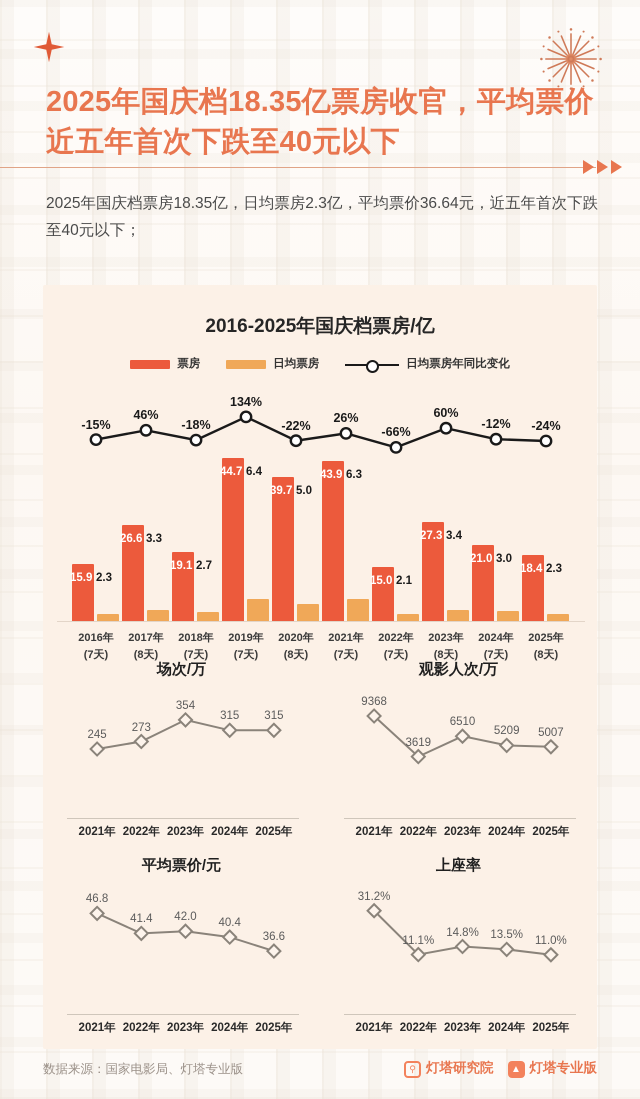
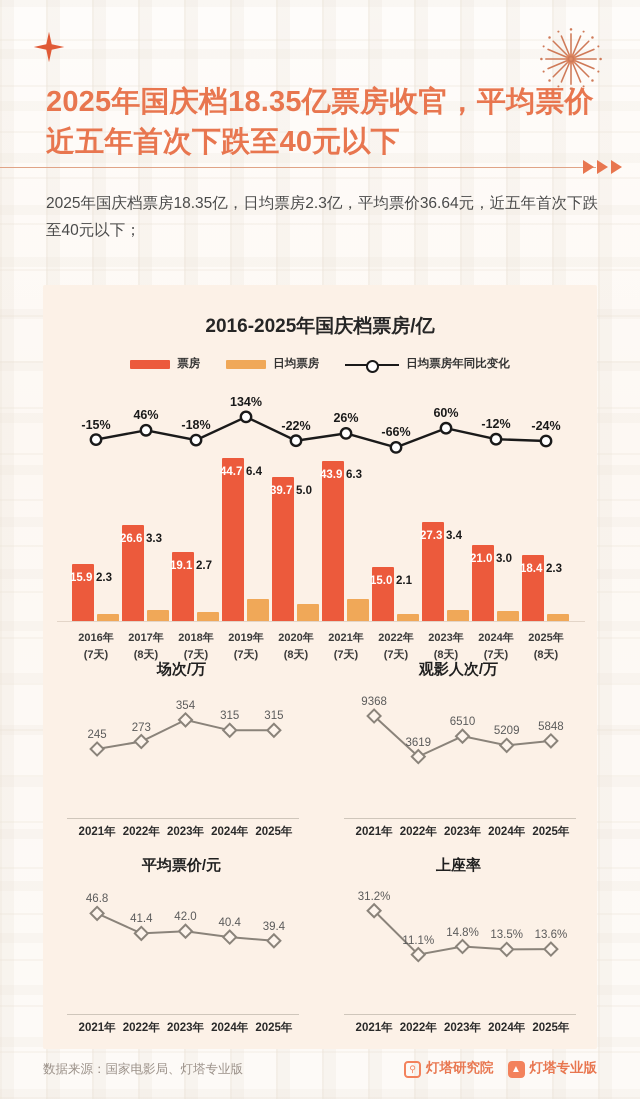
观影人次/万/2025年: 5007 -> 5848
平均票价/元/2025年: 36.6 -> 39.4
上座率/2025年: 11.0% -> 13.6%
